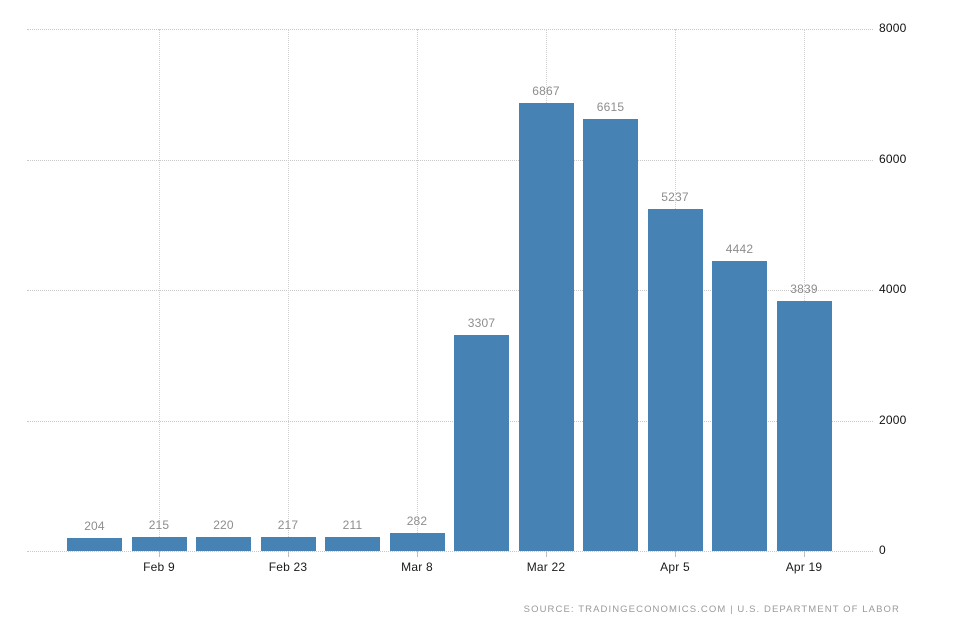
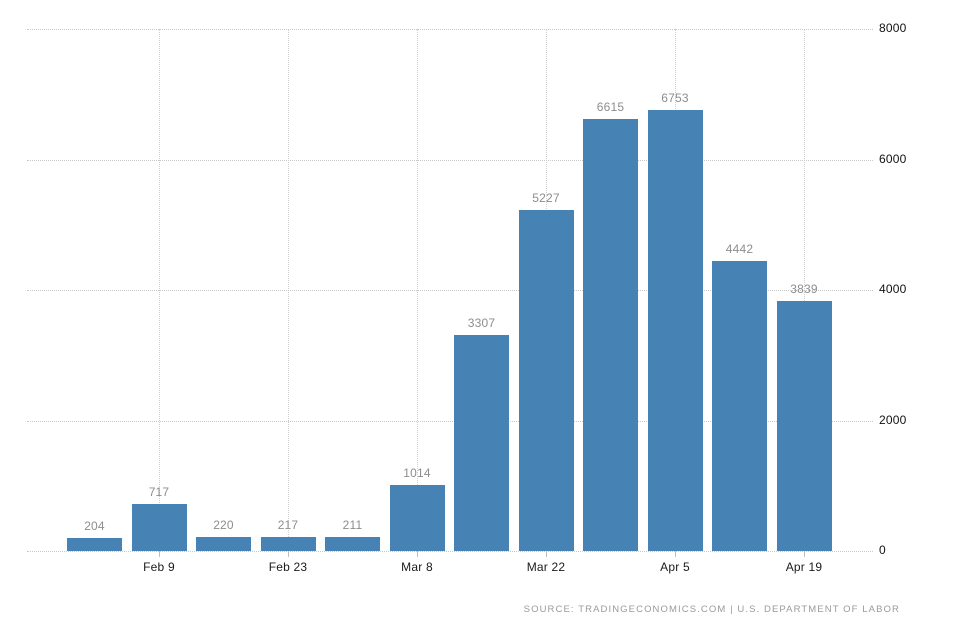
Feb 9: 215 -> 717
Mar 8: 282 -> 1014
Mar 22: 6867 -> 5227
Apr 5: 5237 -> 6753
